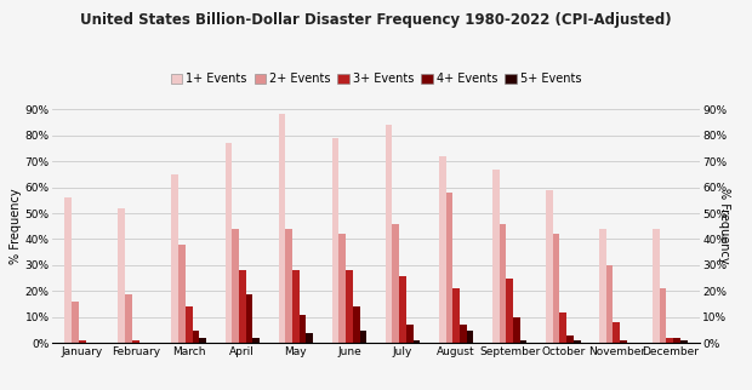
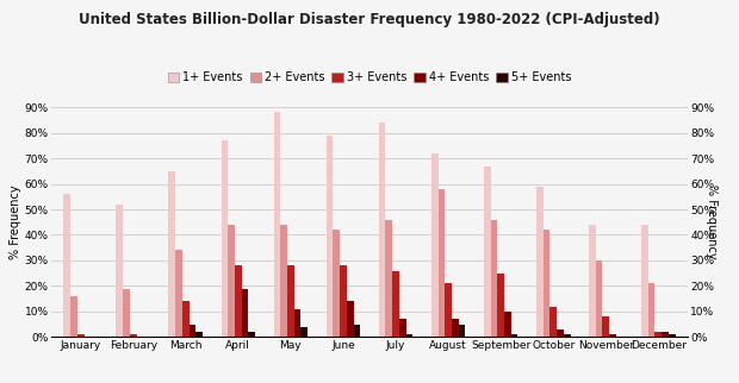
2+ Events/March: 38% -> 34%
